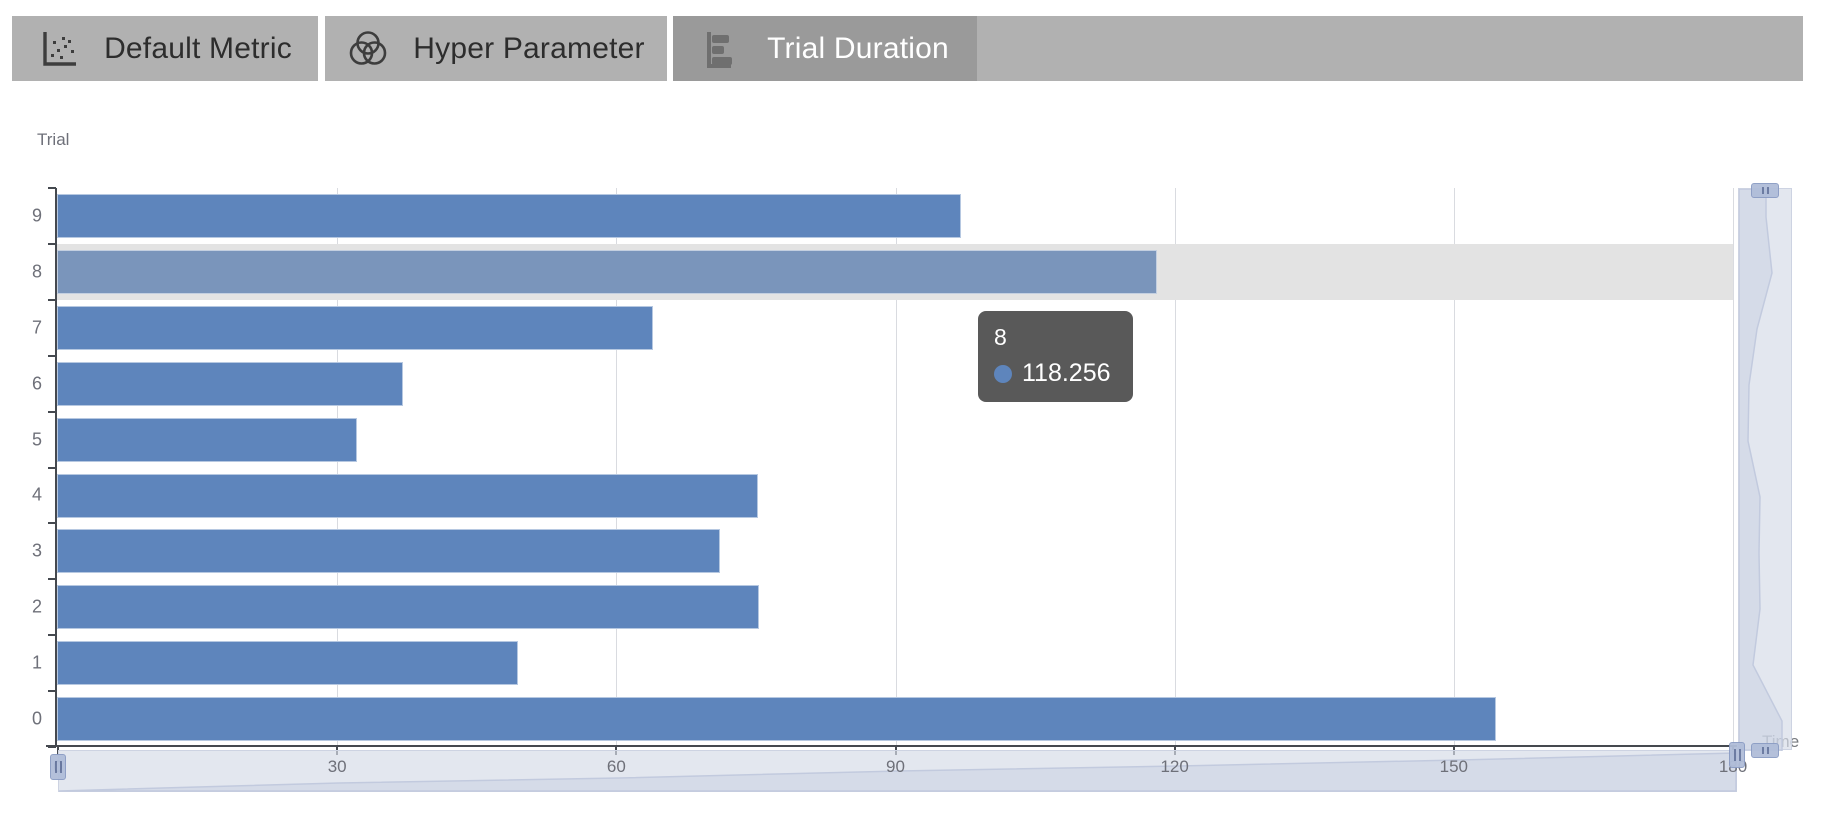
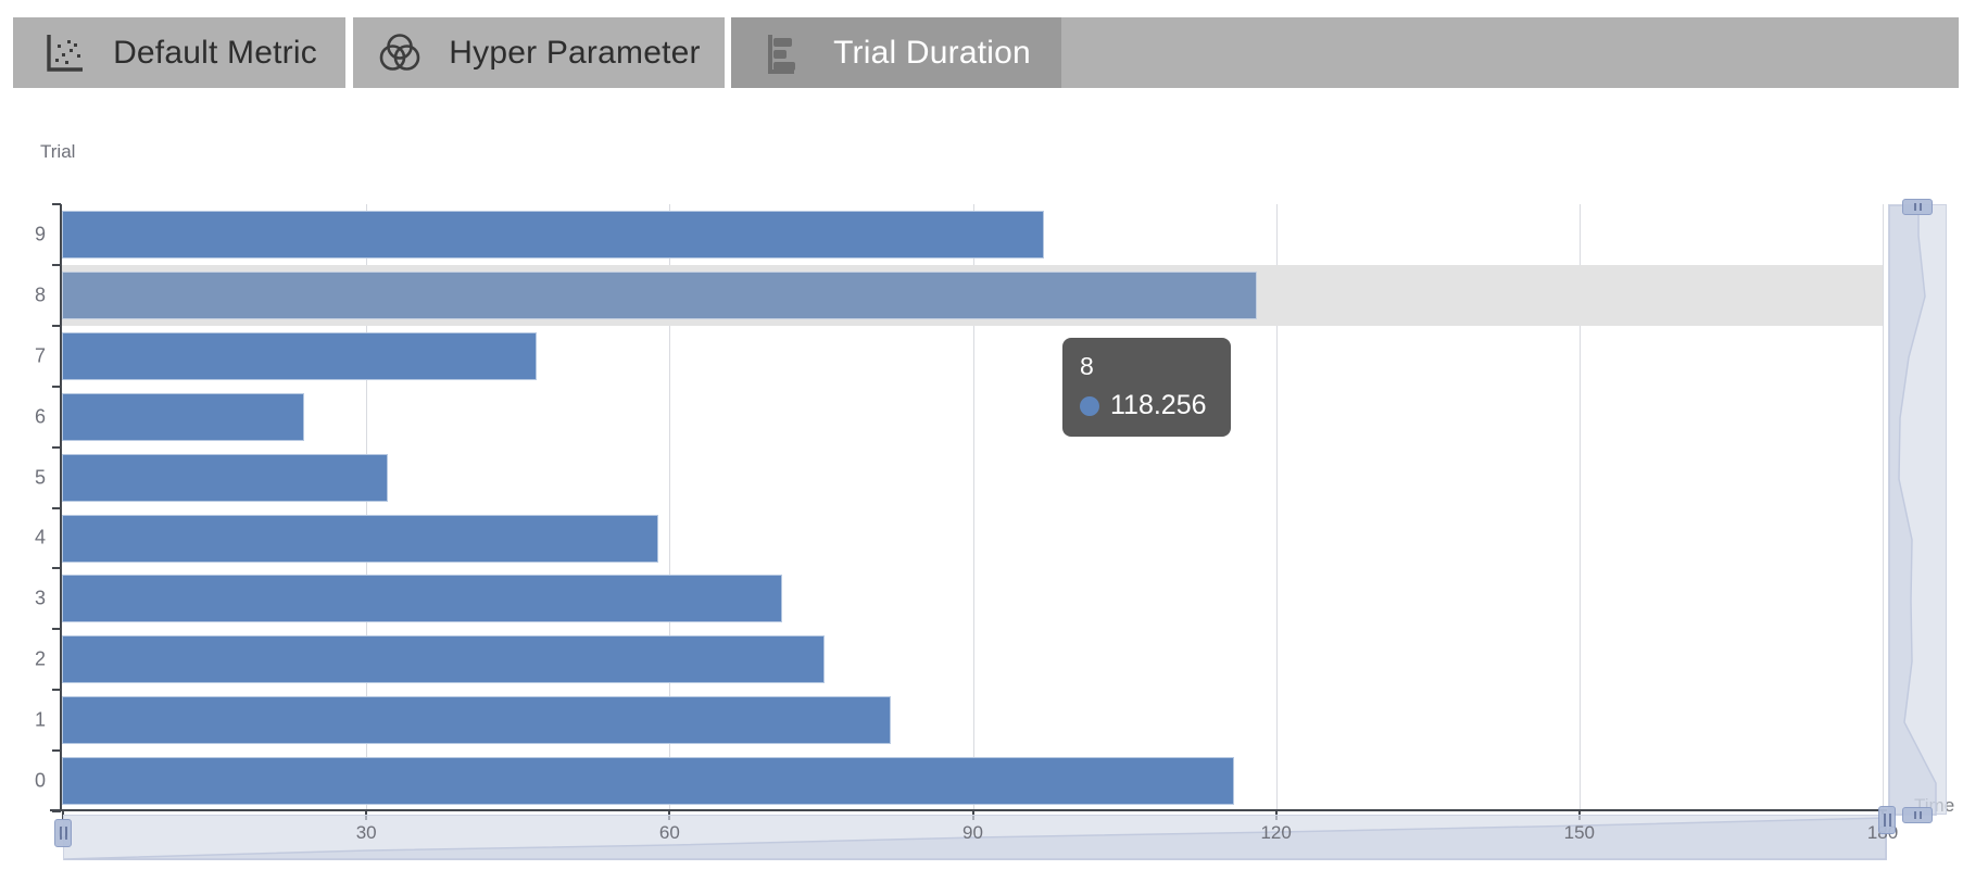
7: 64 -> 47
6: 37 -> 24
4: 75 -> 59
1: 50 -> 82
0: 155 -> 116
